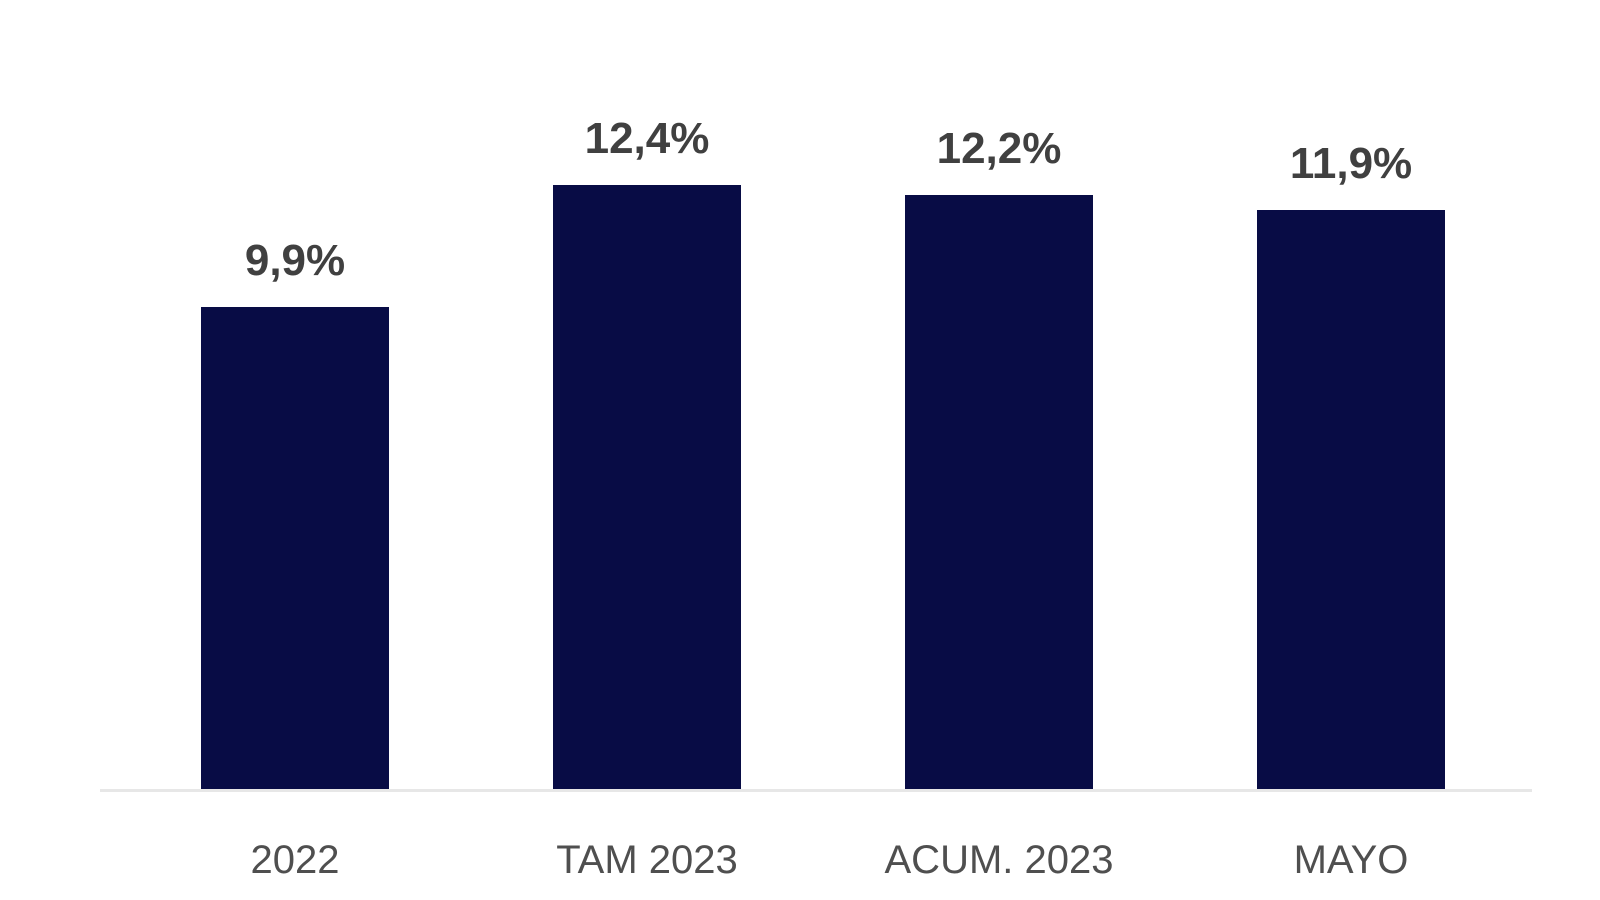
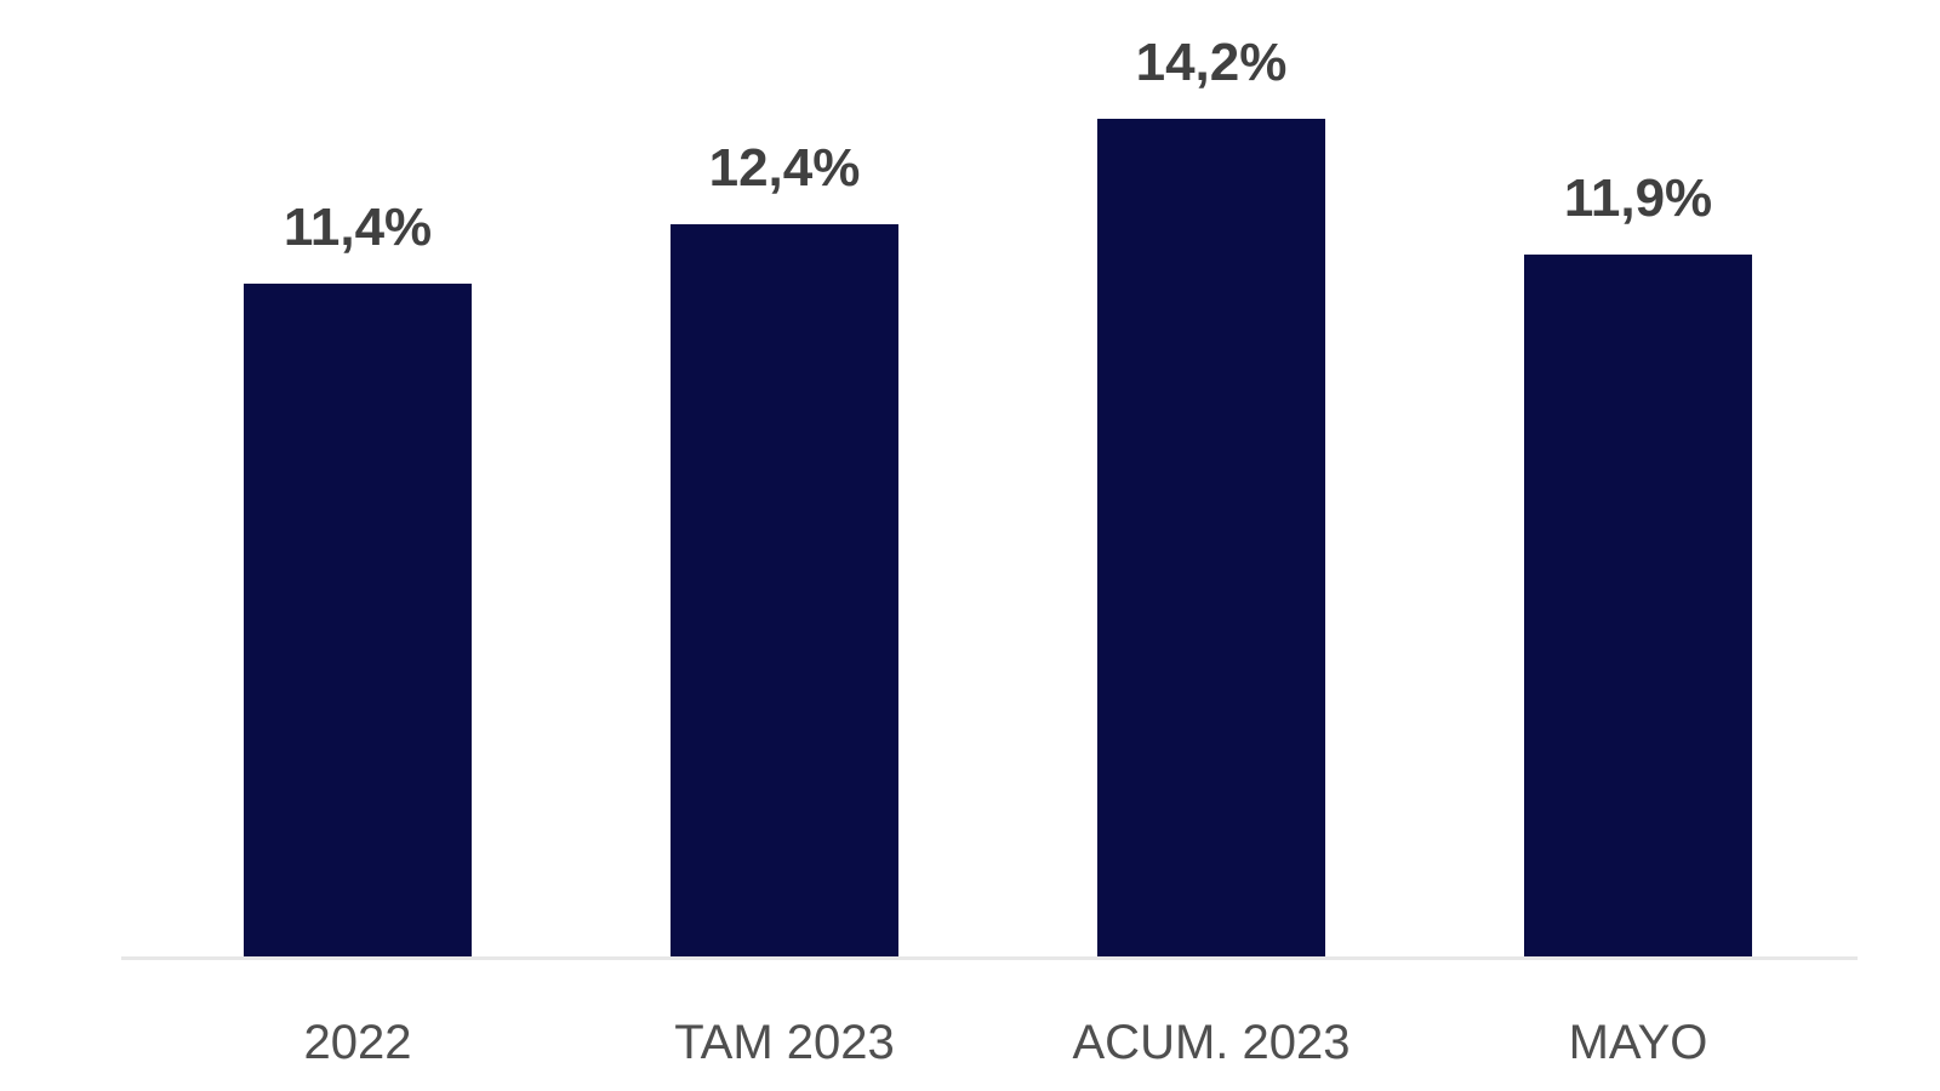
2022: 9,9% -> 11,4%
ACUM. 2023: 12,2% -> 14,2%
